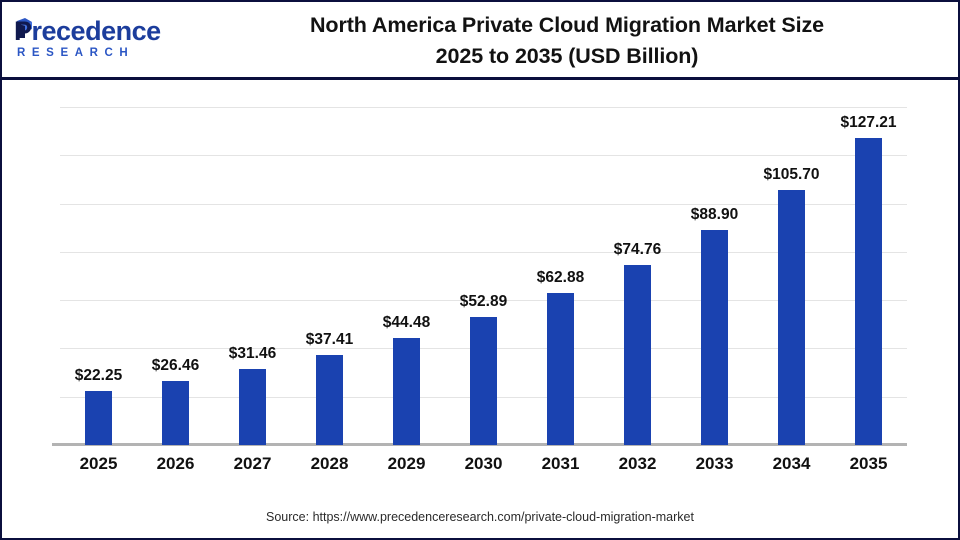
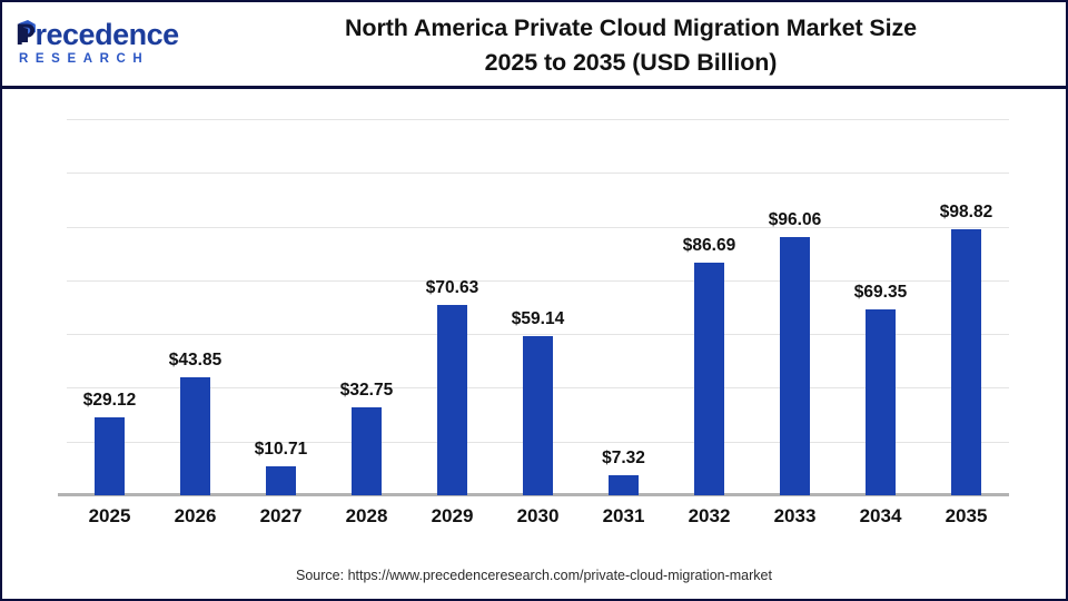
2025: $22.25 -> $29.12
2026: $26.46 -> $43.85
2027: $31.46 -> $10.71
2028: $37.41 -> $32.75
2029: $44.48 -> $70.63
2030: $52.89 -> $59.14
2031: $62.88 -> $7.32
2032: $74.76 -> $86.69
2033: $88.90 -> $96.06
2034: $105.70 -> $69.35
2035: $127.21 -> $98.82
